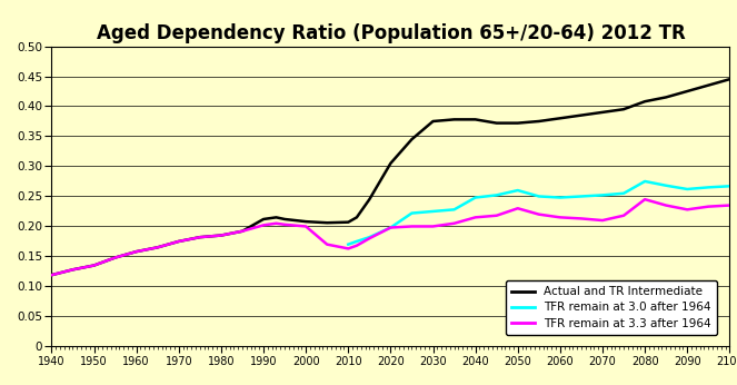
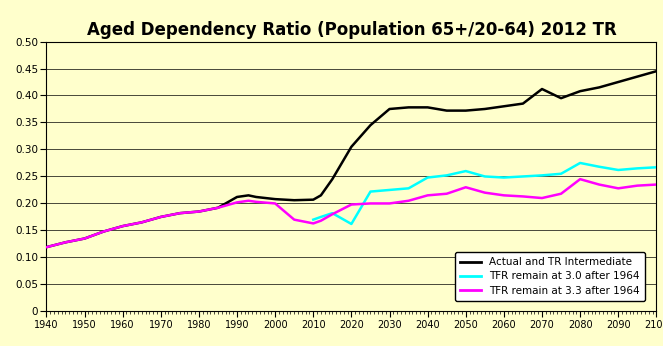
TFR remain at 3.0 after 1964/2020: 0.198 -> 0.162
Actual and TR Intermediate/2070: 0.390 -> 0.412
